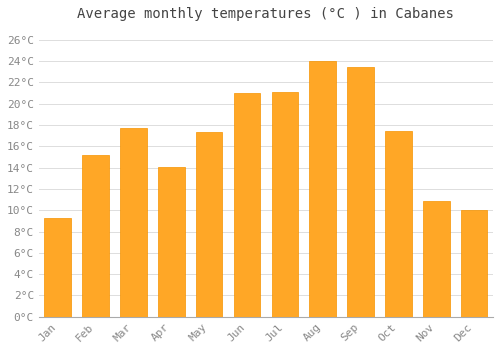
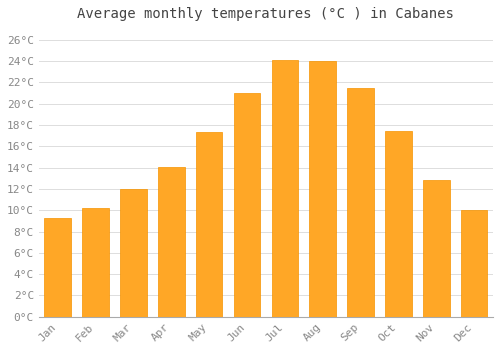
Feb: 15.2°C -> 10.2°C
Mar: 17.7°C -> 12.0°C
Jul: 21.1°C -> 24.1°C
Sep: 23.4°C -> 21.5°C
Nov: 10.9°C -> 12.8°C
